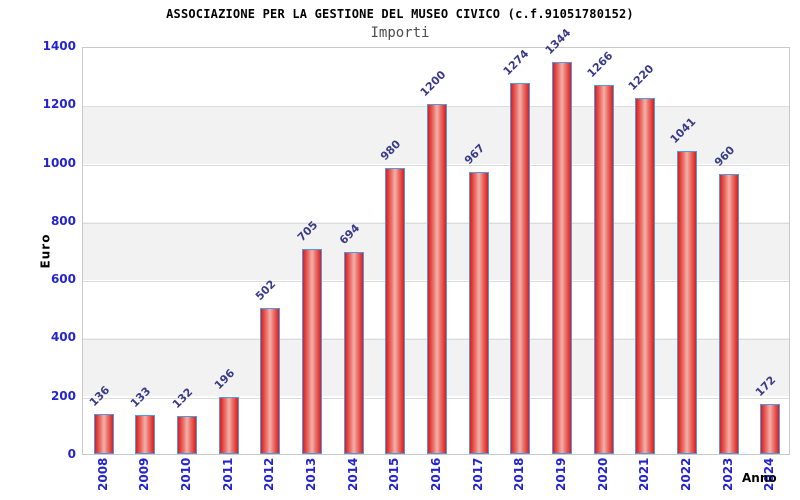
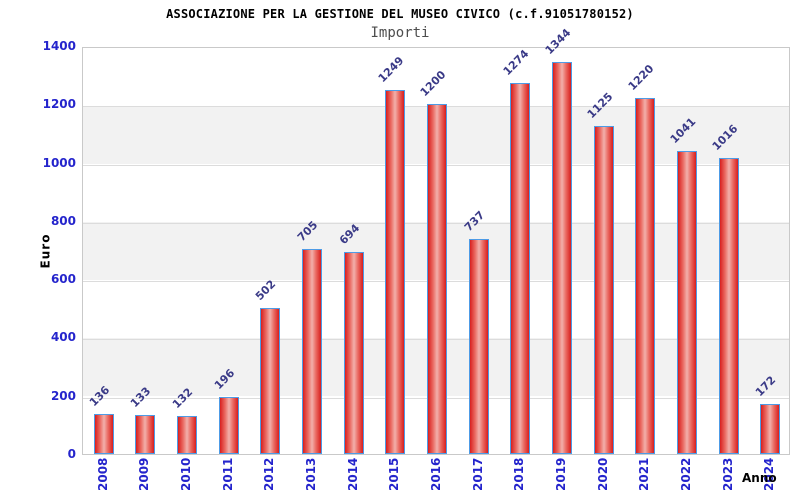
2015: 980 -> 1249
2017: 967 -> 737
2020: 1266 -> 1125
2023: 960 -> 1016
